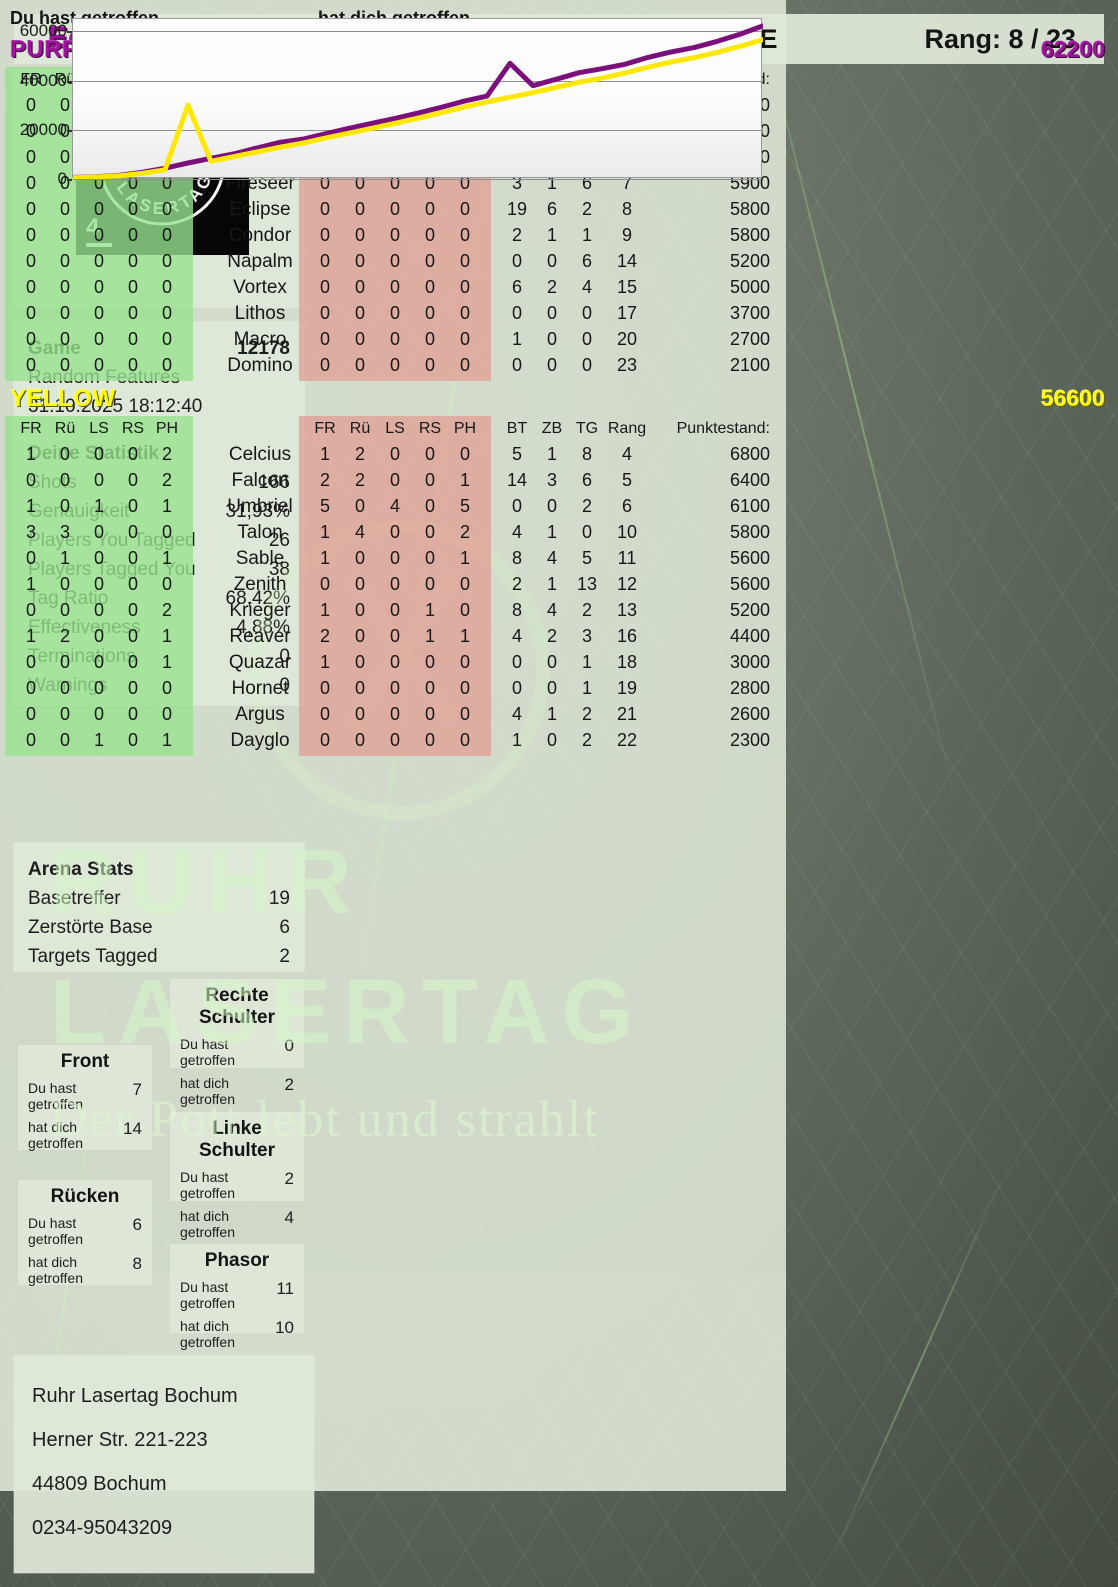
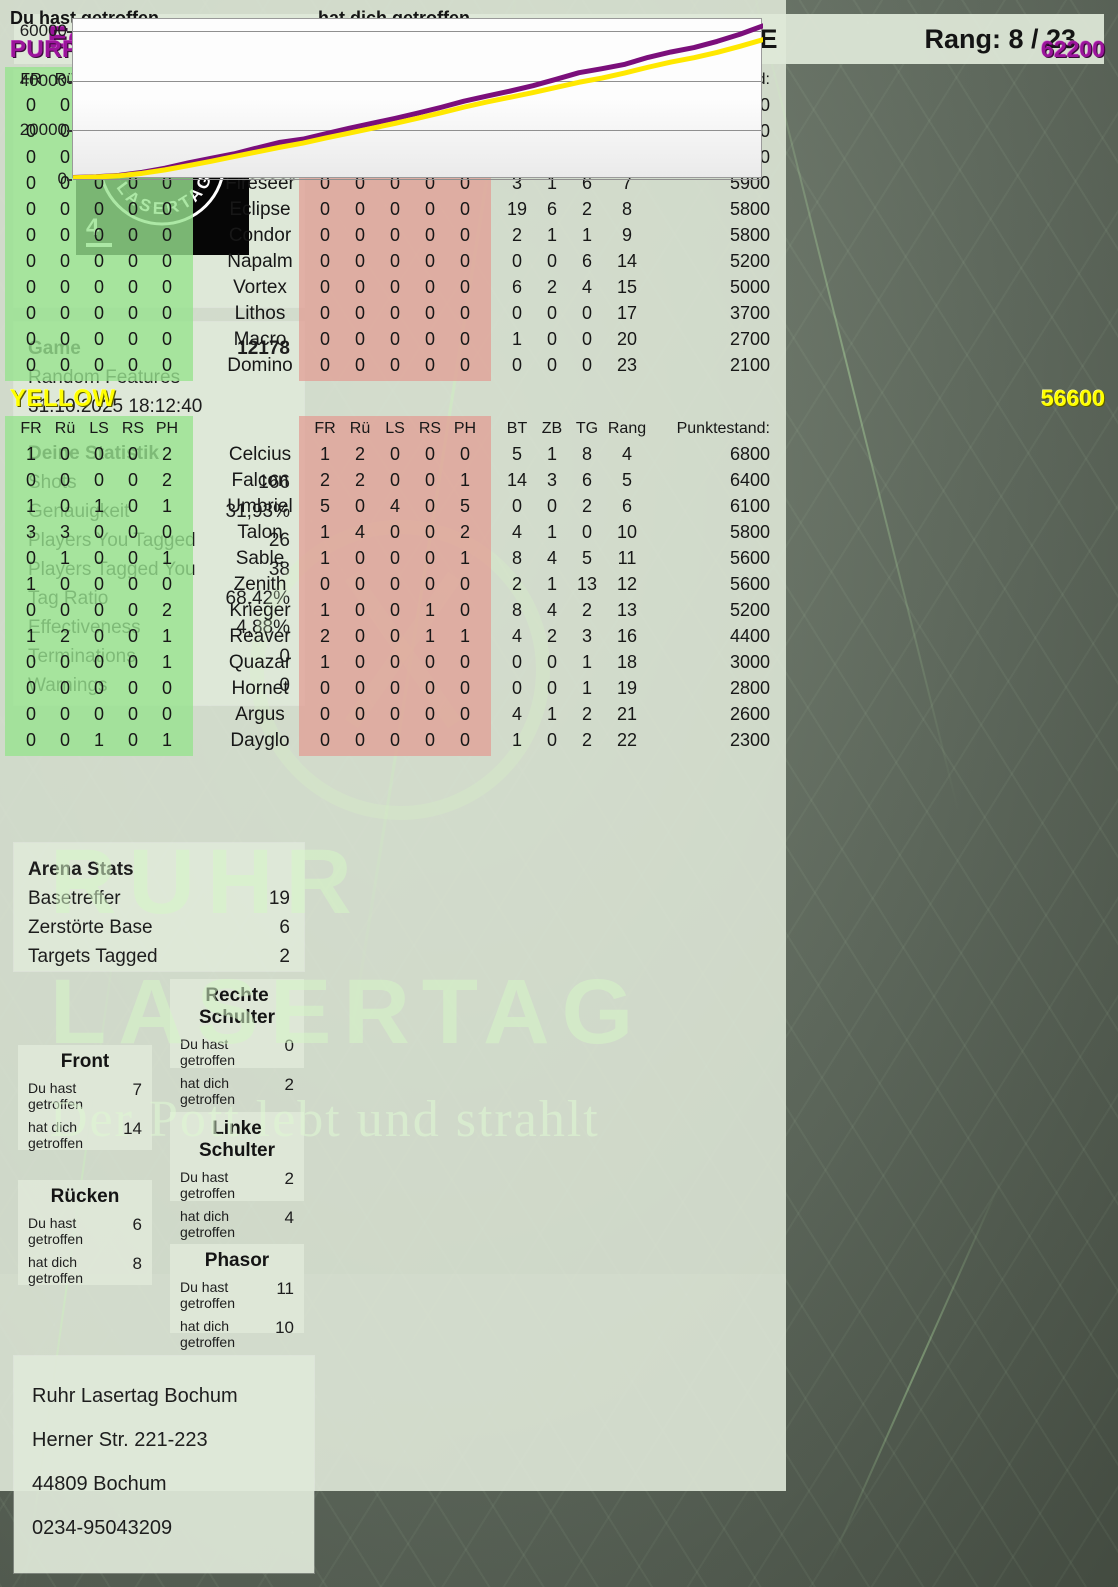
YELLOW/5: 30000 -> 5000
PURPLE/19: 47000 -> 36000
